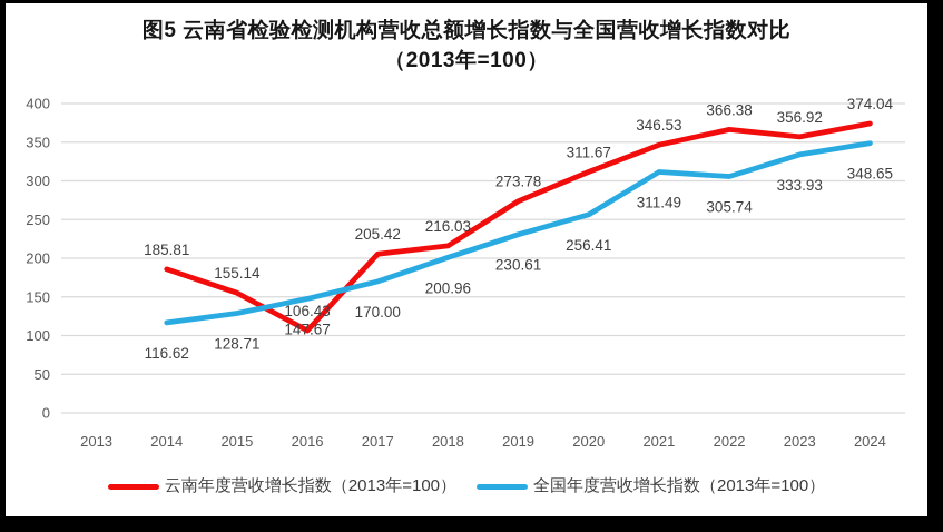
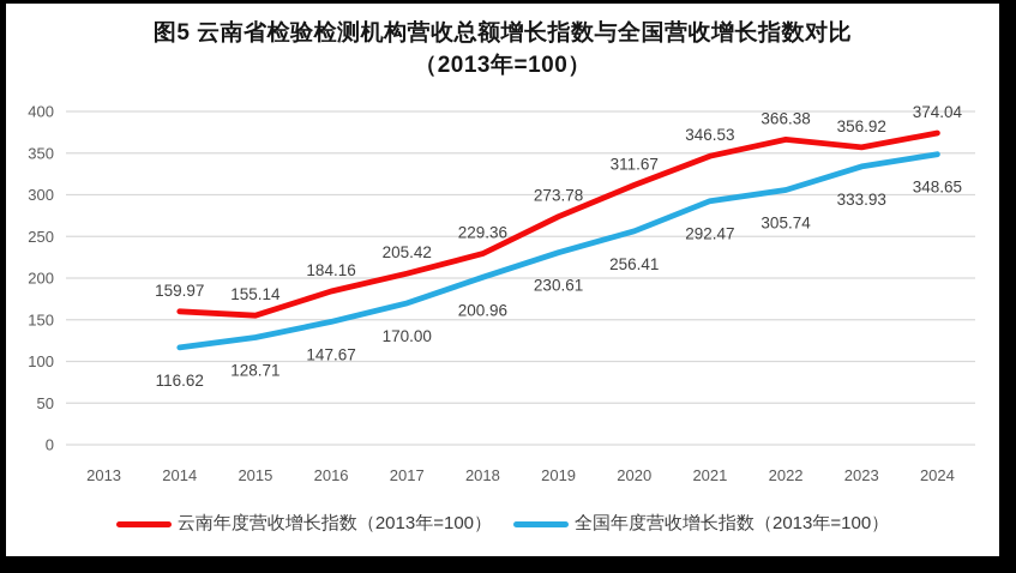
云南年度营收增长指数（2013年=100）/2014: 185.81 -> 159.97
云南年度营收增长指数（2013年=100）/2016: 106.43 -> 184.16
云南年度营收增长指数（2013年=100）/2018: 216.03 -> 229.36
全国年度营收增长指数（2013年=100）/2021: 311.49 -> 292.47
